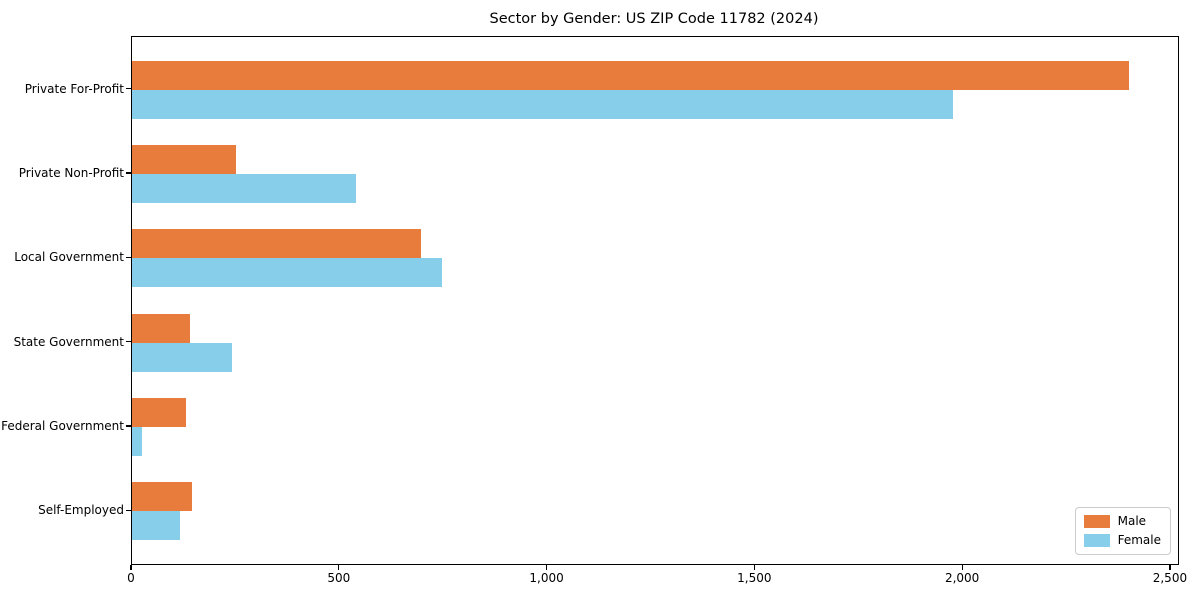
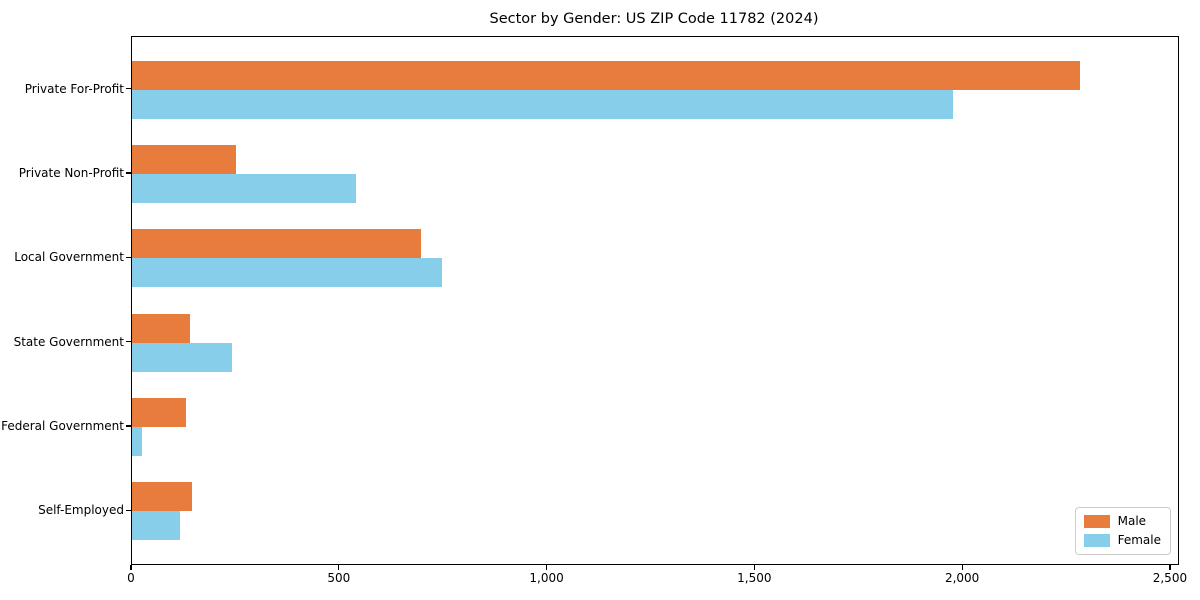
Male/Private For-Profit: 2400 -> 2280
